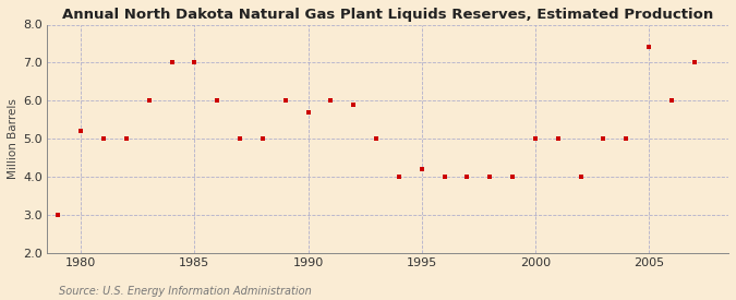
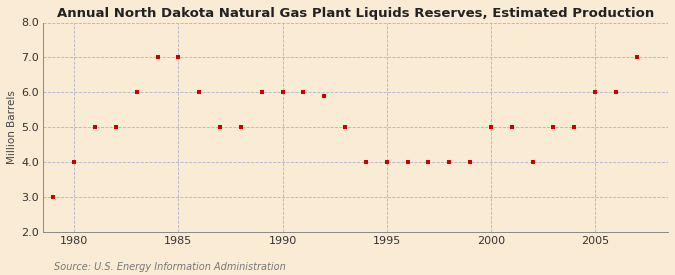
1980: 5.2 -> 4.0
1990: 5.7 -> 6.0
1995: 4.2 -> 4.0
2005: 7.4 -> 6.0
